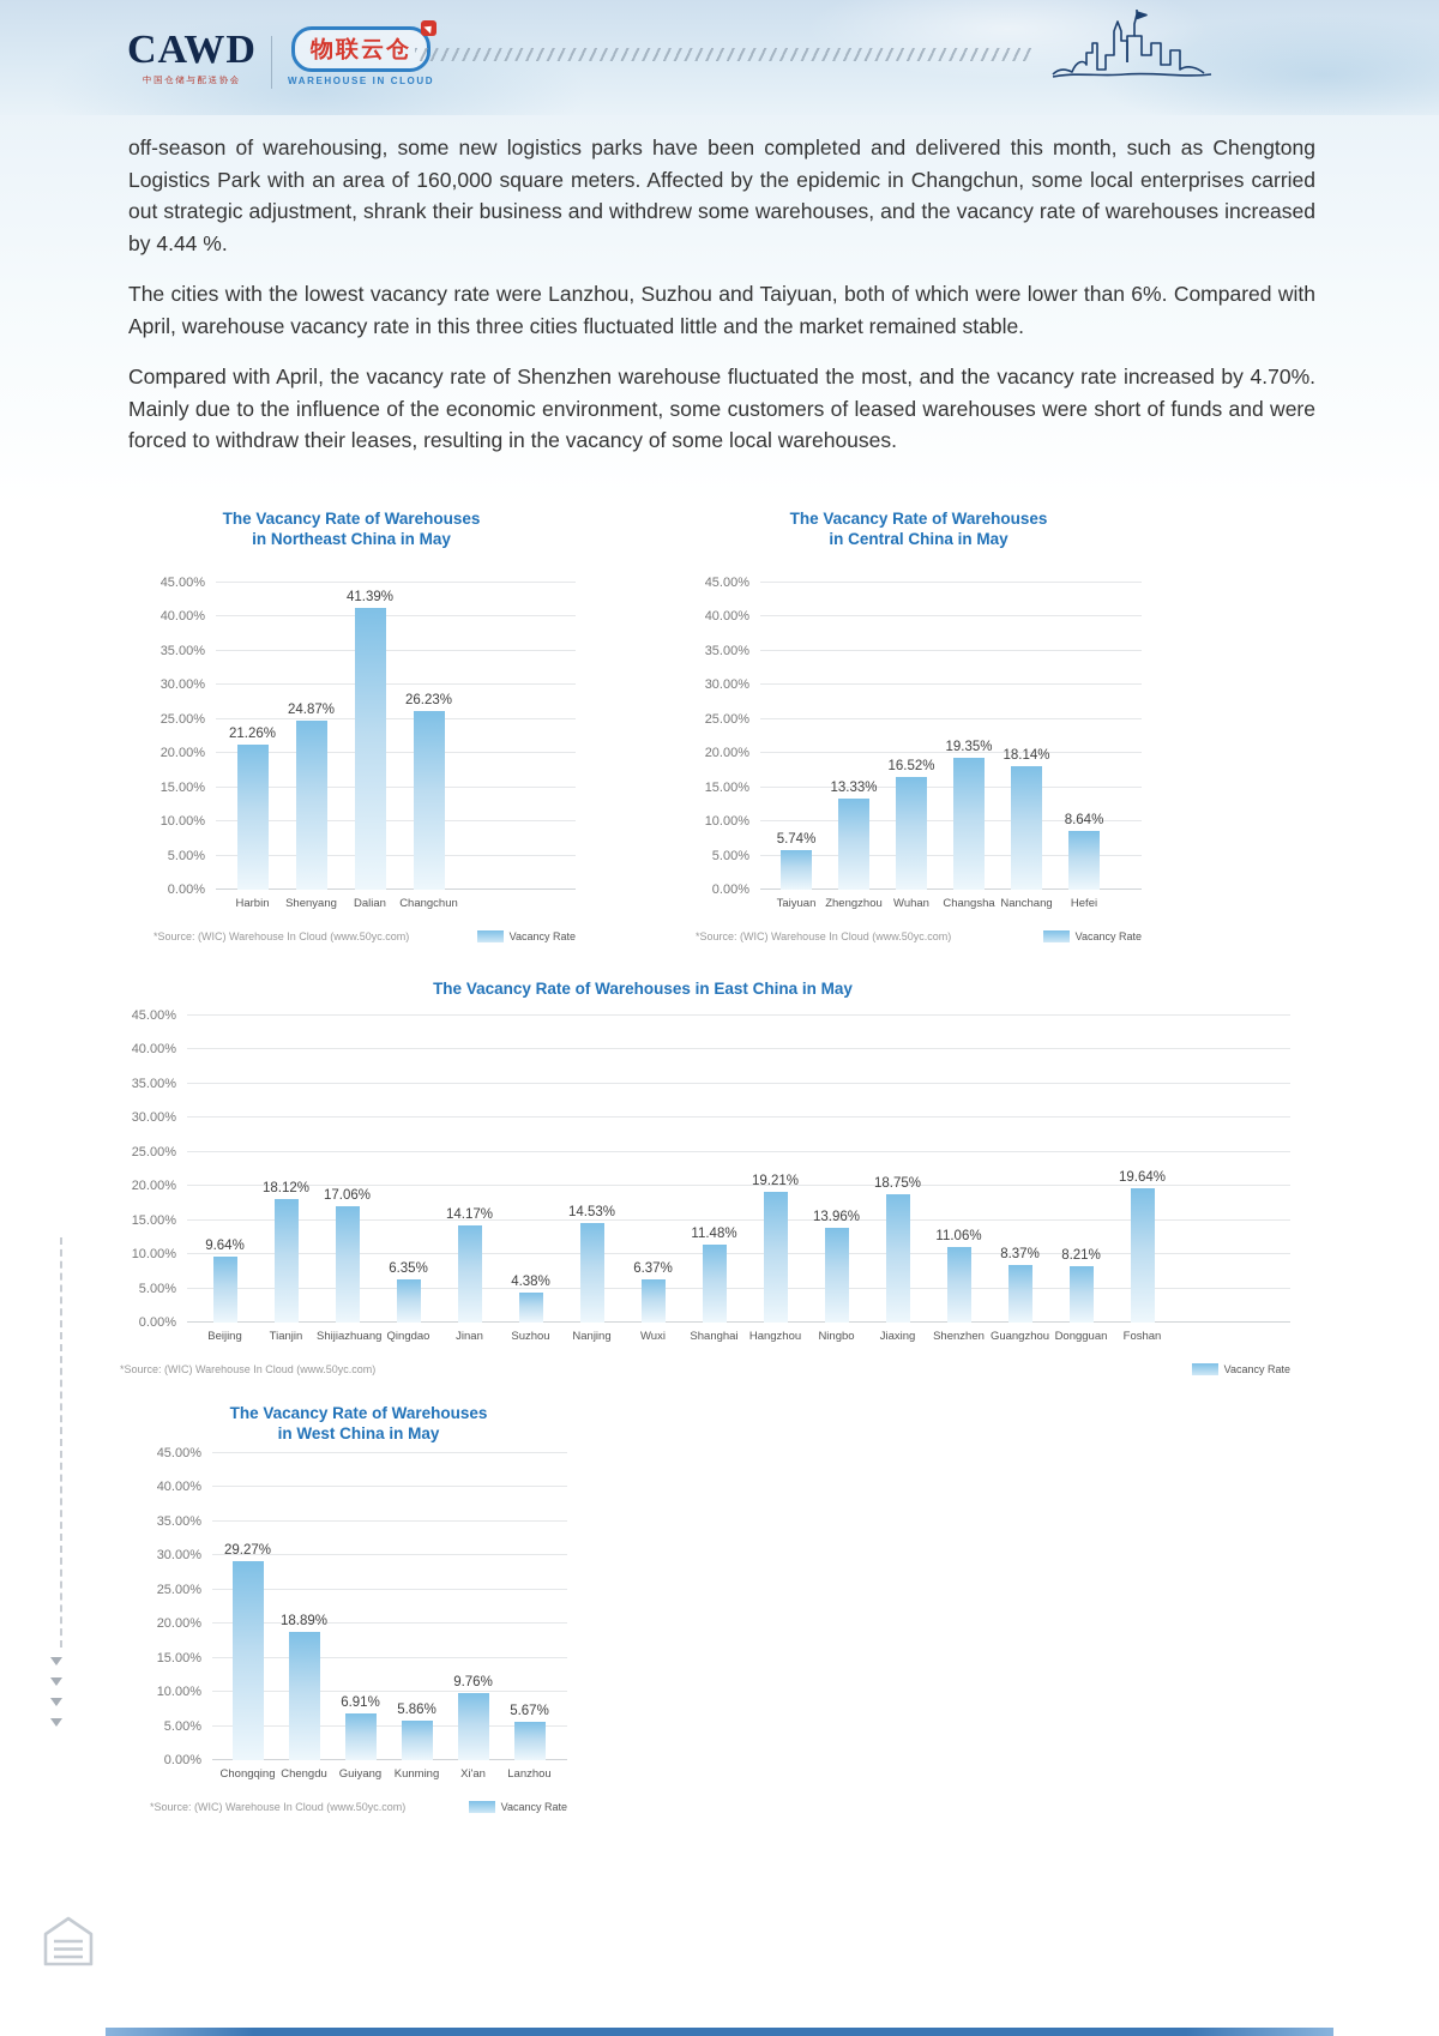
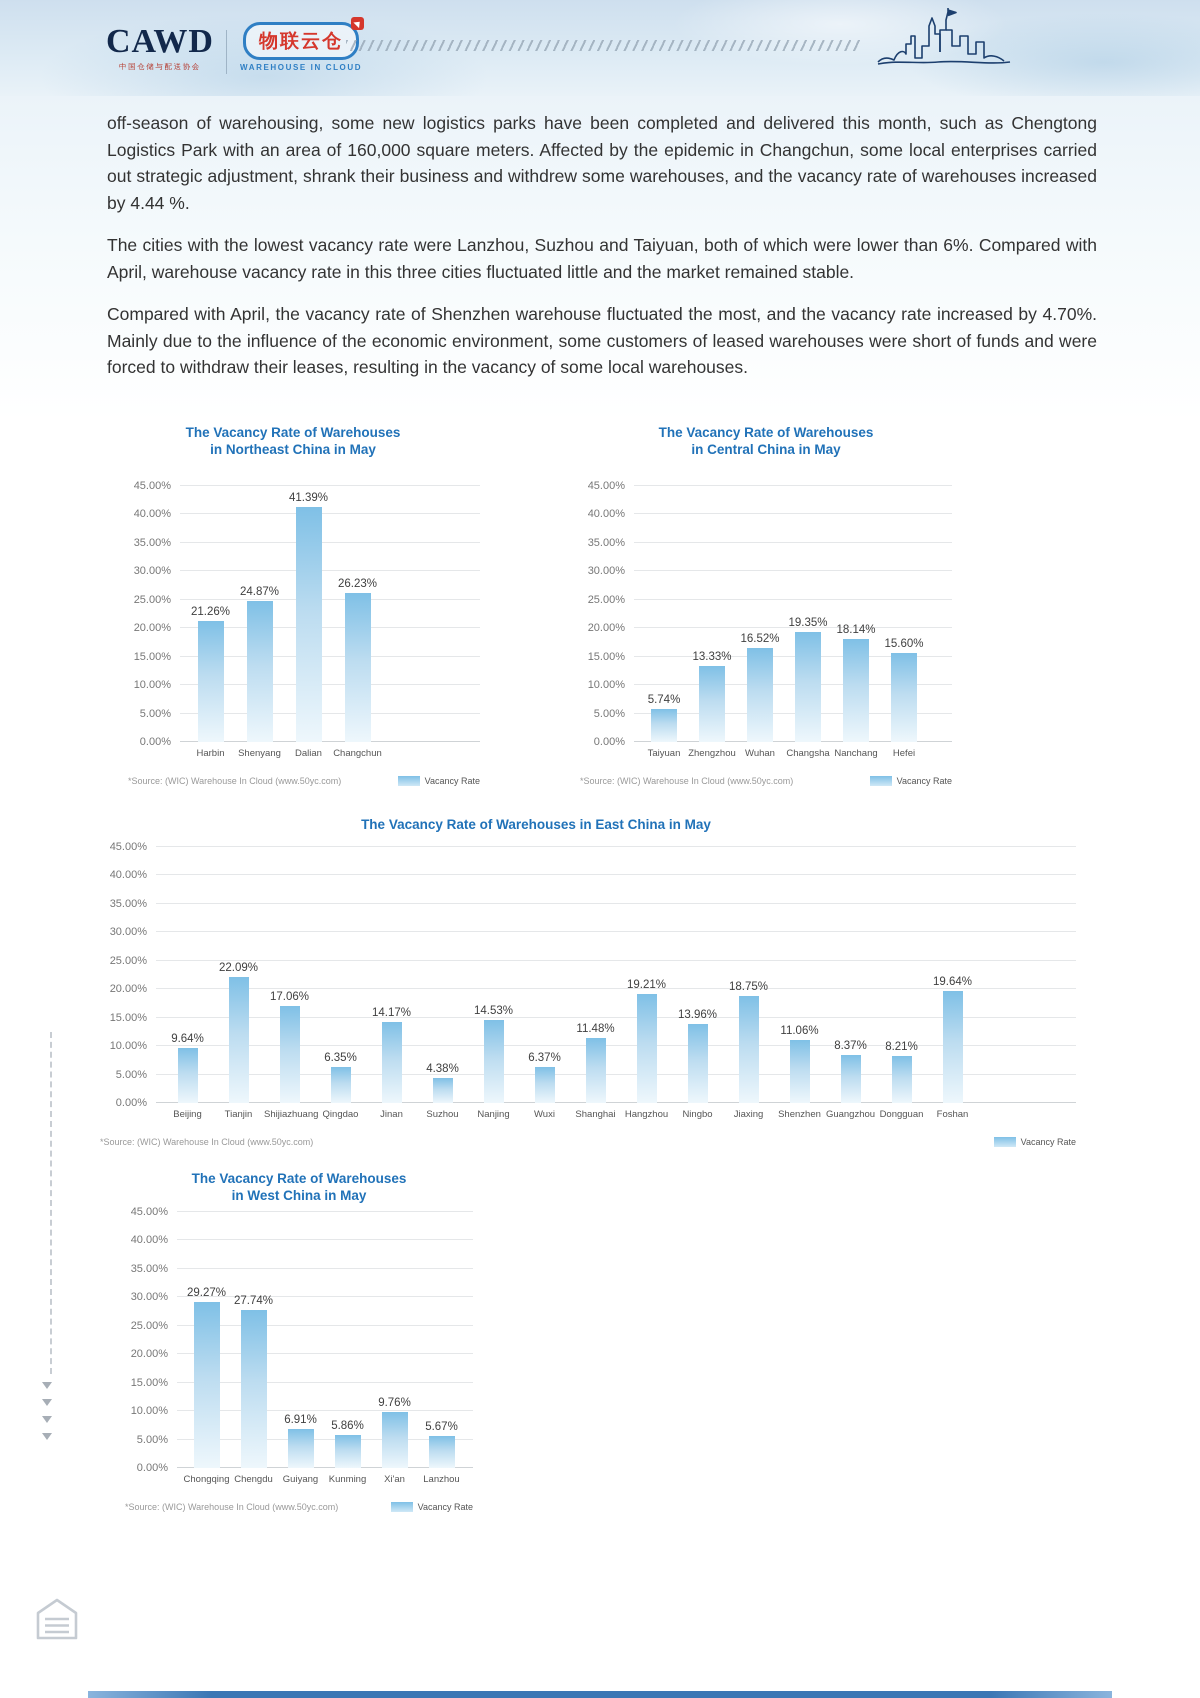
The Vacancy Rate of Warehouses in Central China in May/Hefei: 8.64% -> 15.60%
The Vacancy Rate of Warehouses in East China in May/Tianjin: 18.12% -> 22.09%
The Vacancy Rate of Warehouses in West China in May/Chengdu: 18.89% -> 27.74%
